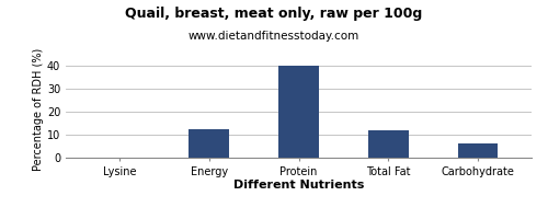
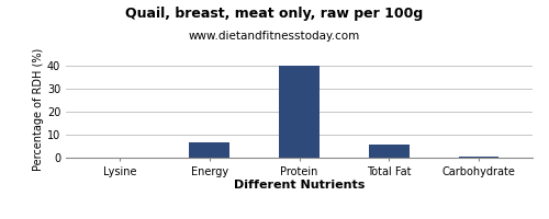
Energy: 12.5 -> 6.5
Total Fat: 12.0 -> 5.5
Carbohydrate: 6.0 -> 0.5
